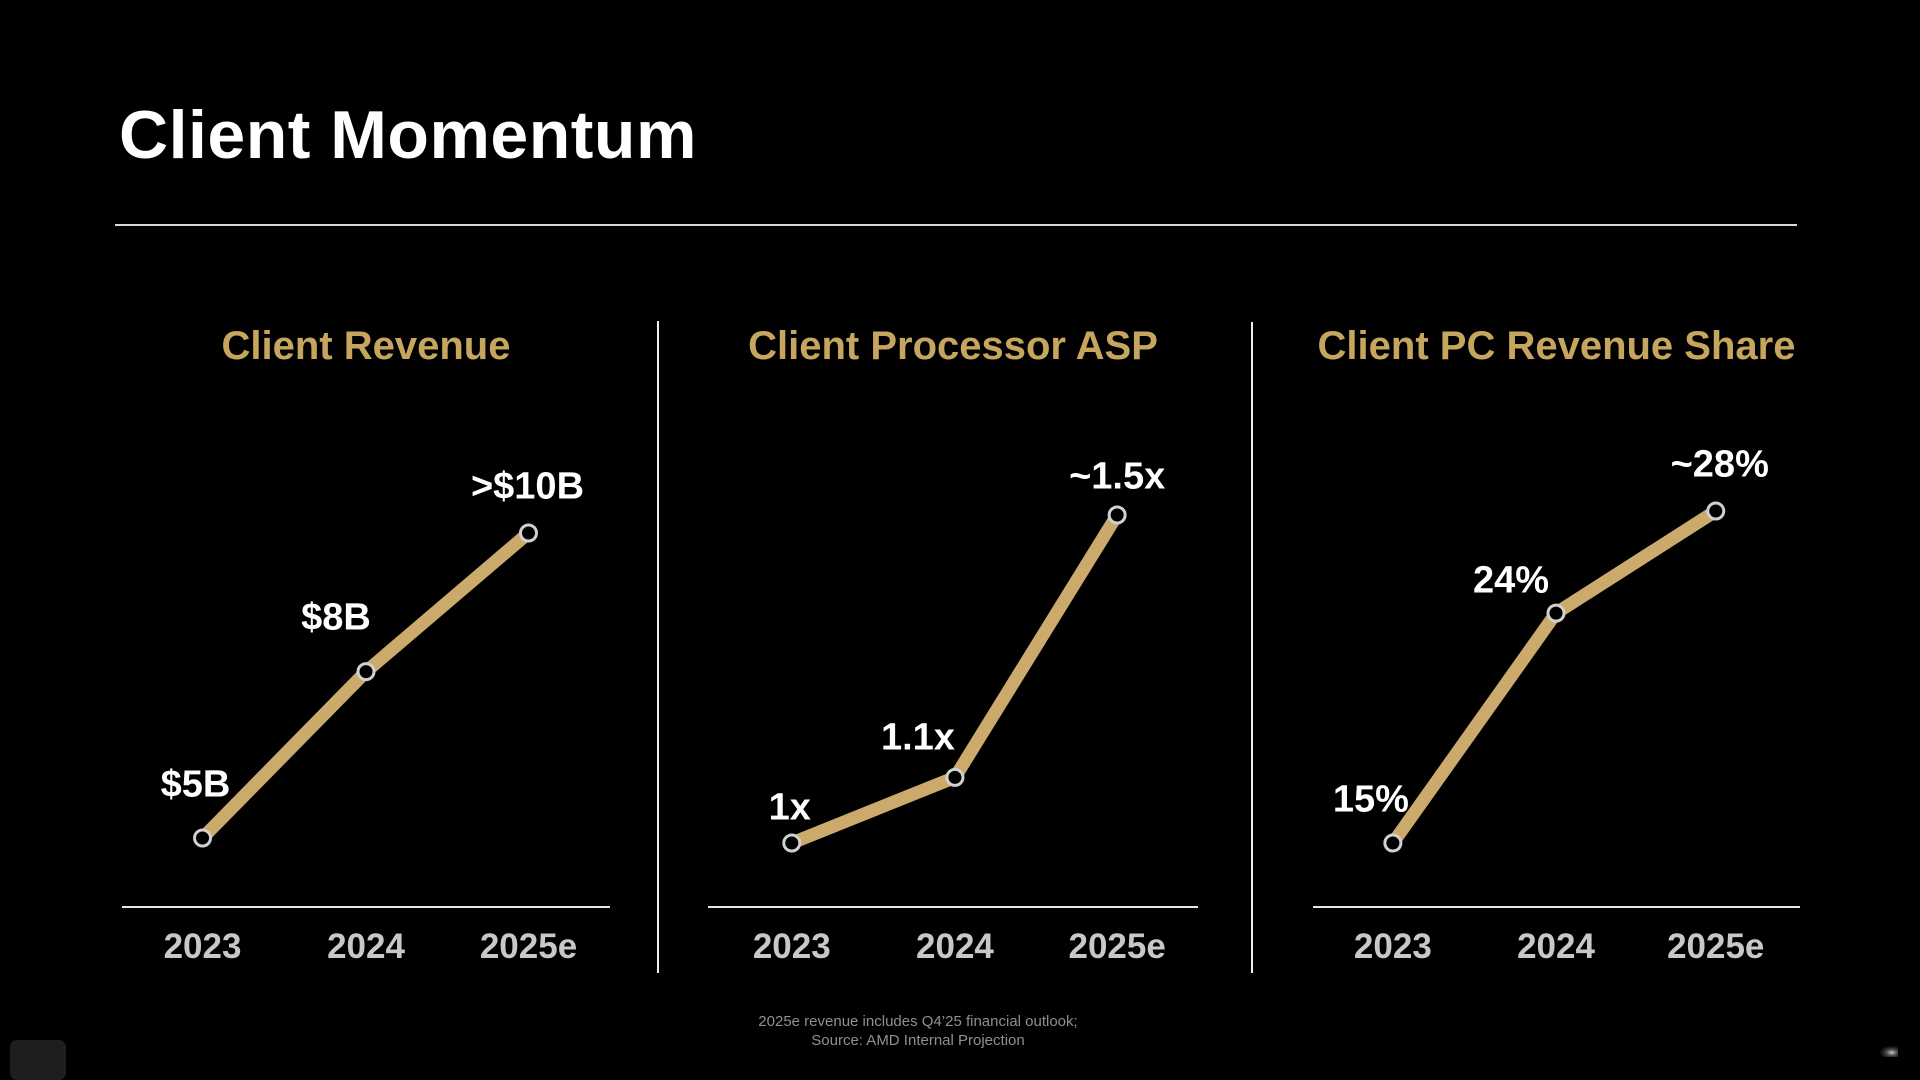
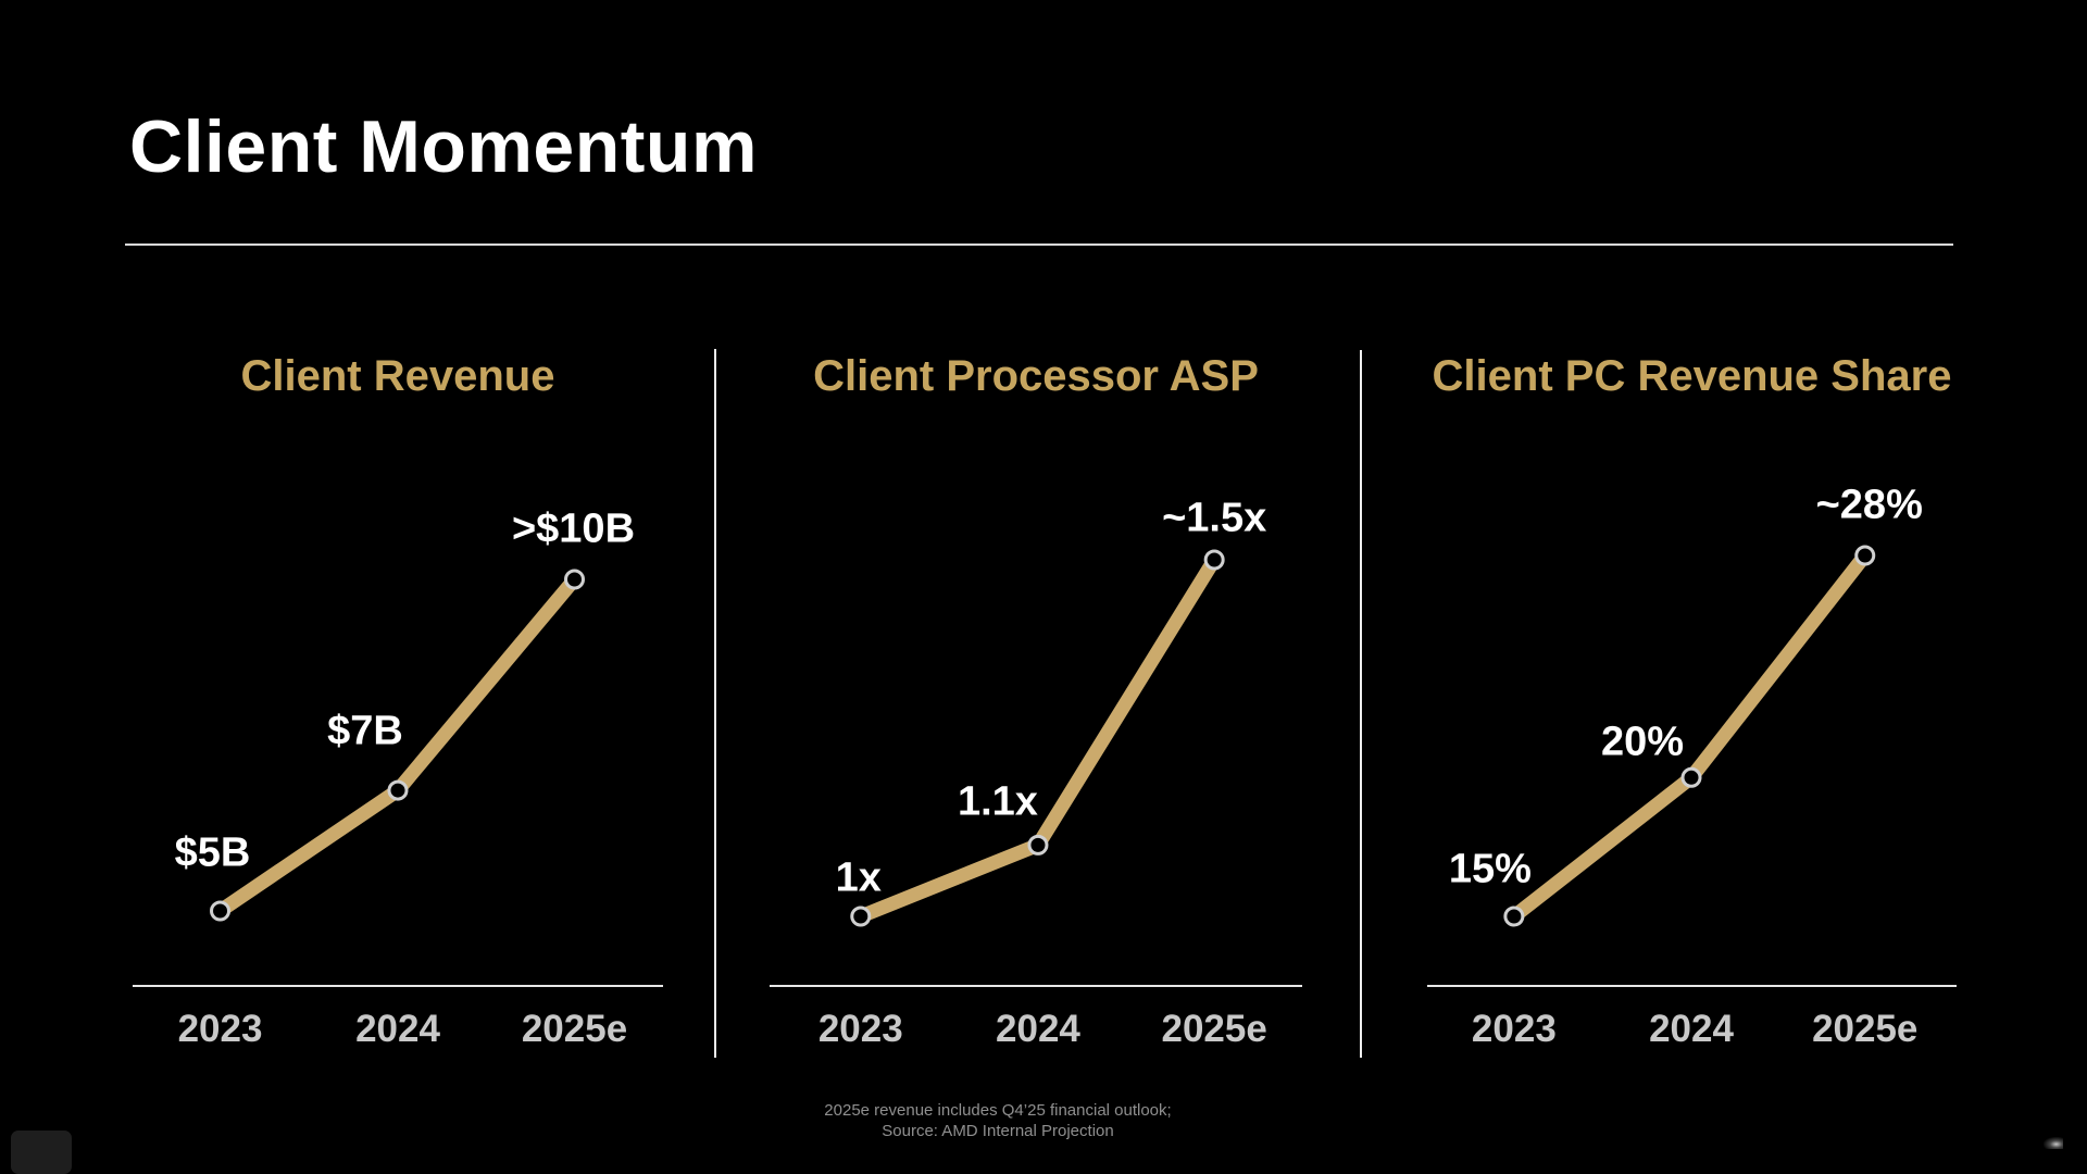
Client Revenue/2024: $8B -> $7B
Client PC Revenue Share/2024: 24% -> 20%
